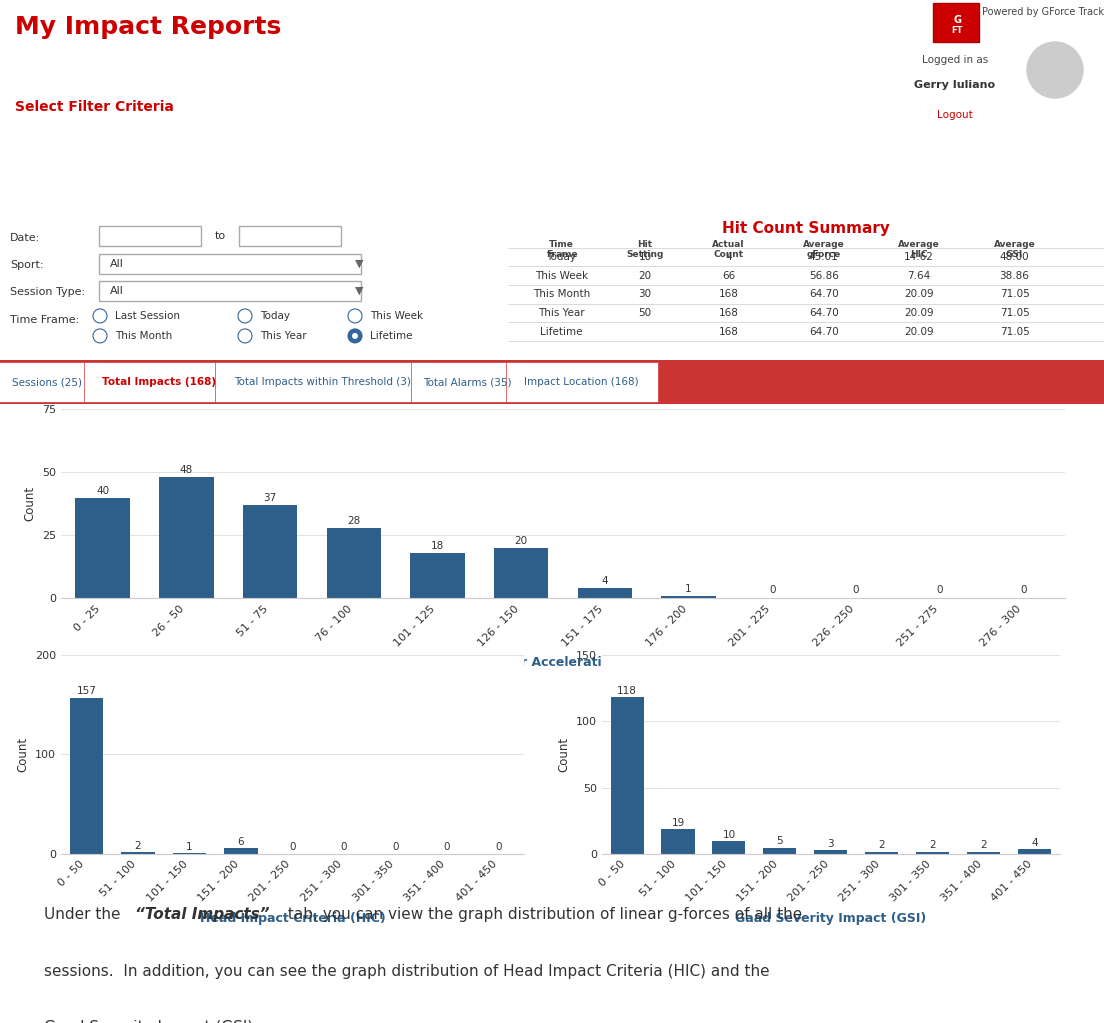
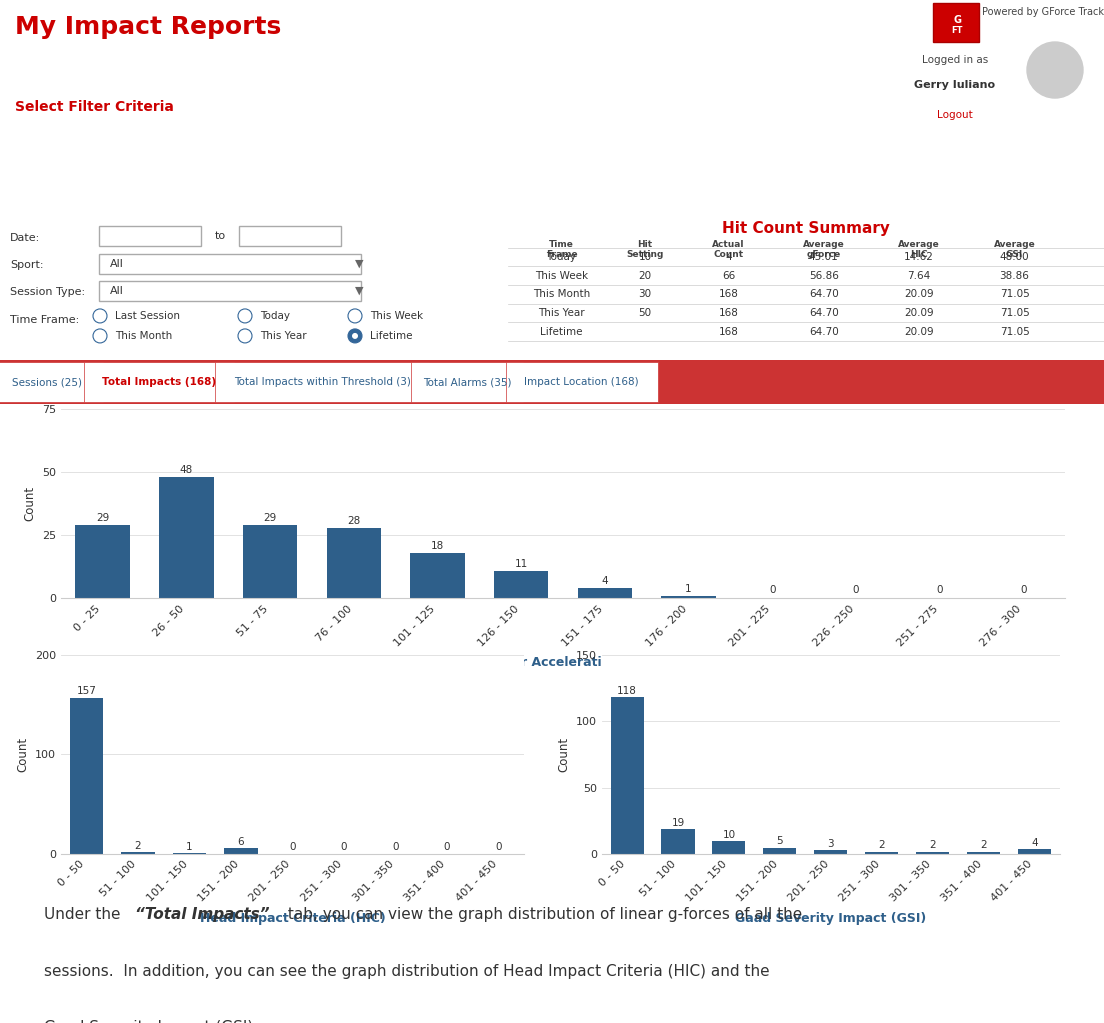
0 - 25: 40 -> 29
51 - 75: 37 -> 29
126 - 150: 20 -> 11
